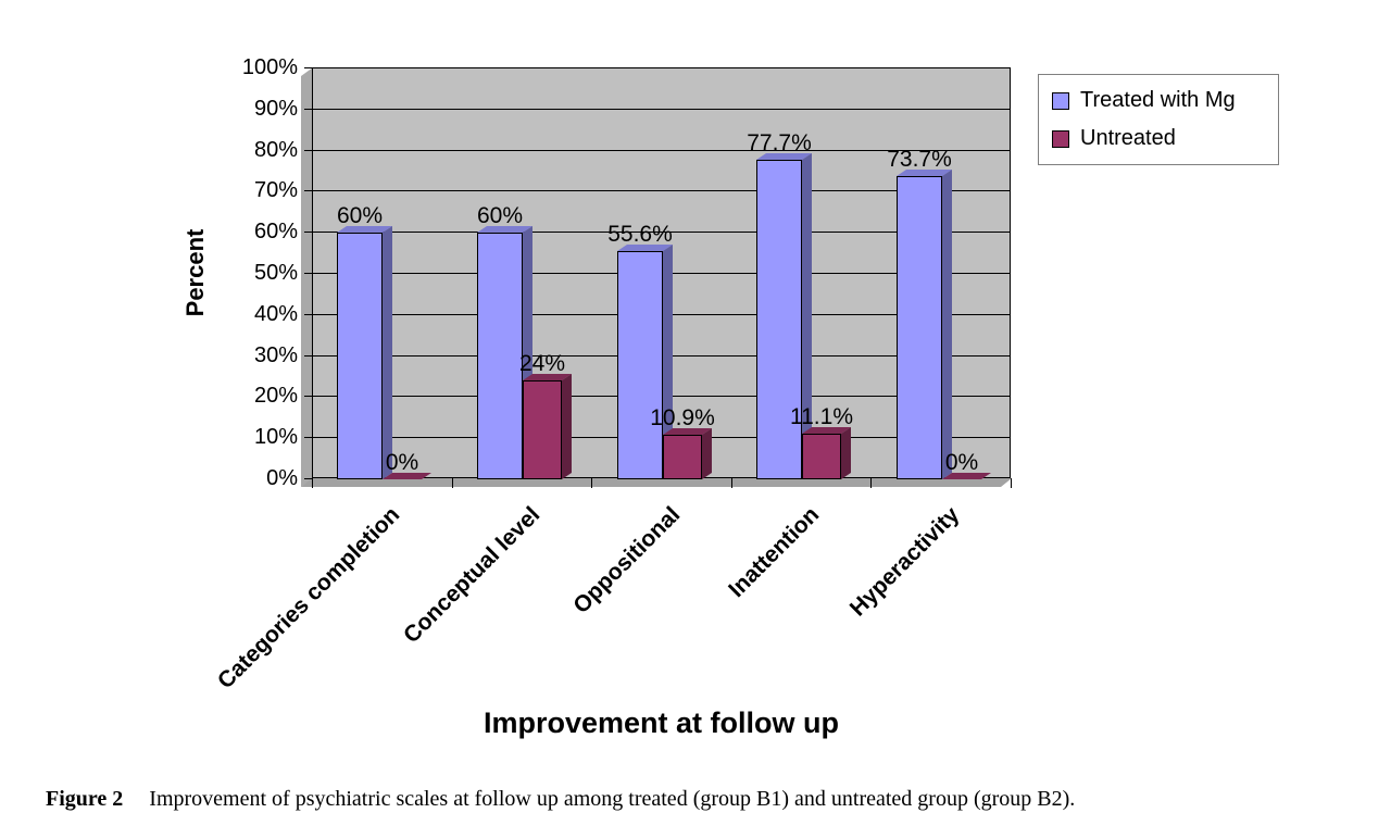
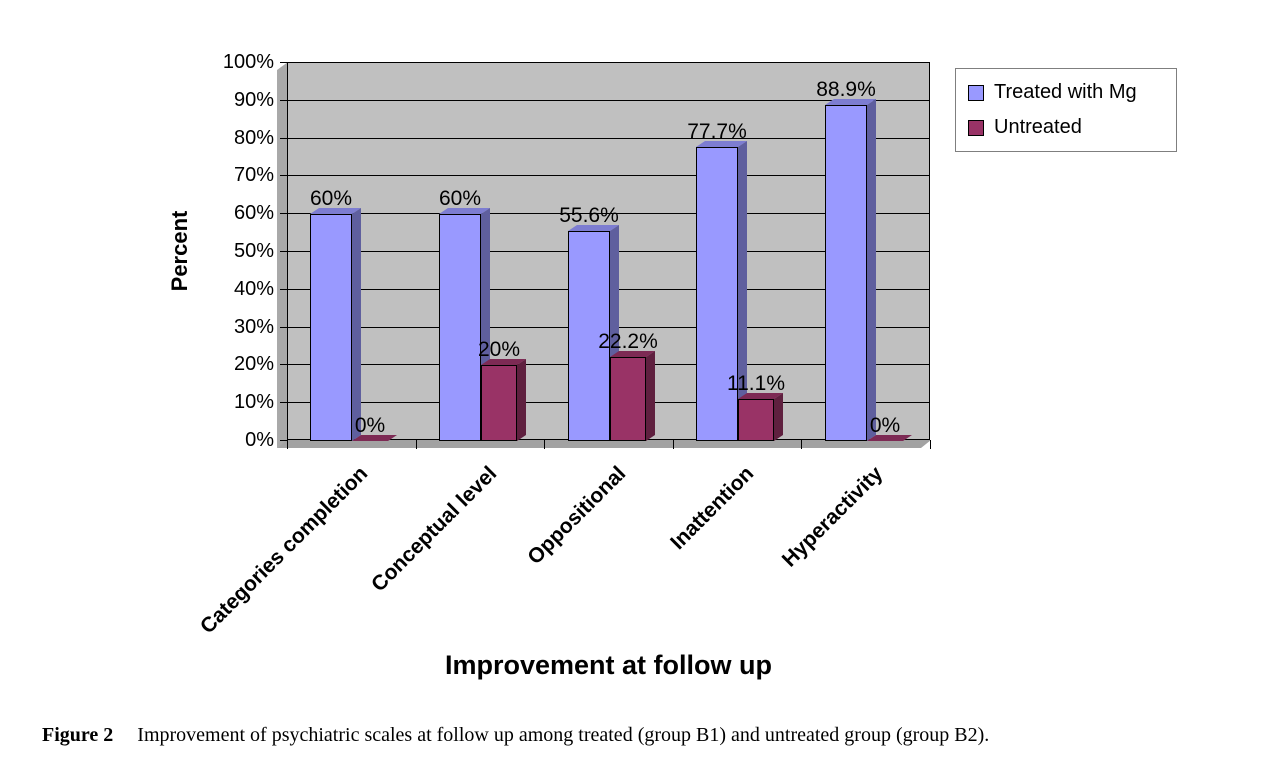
Untreated/Conceptual level: 24% -> 20%
Untreated/Oppositional: 10.9% -> 22.2%
Treated with Mg/Hyperactivity: 73.7% -> 88.9%
